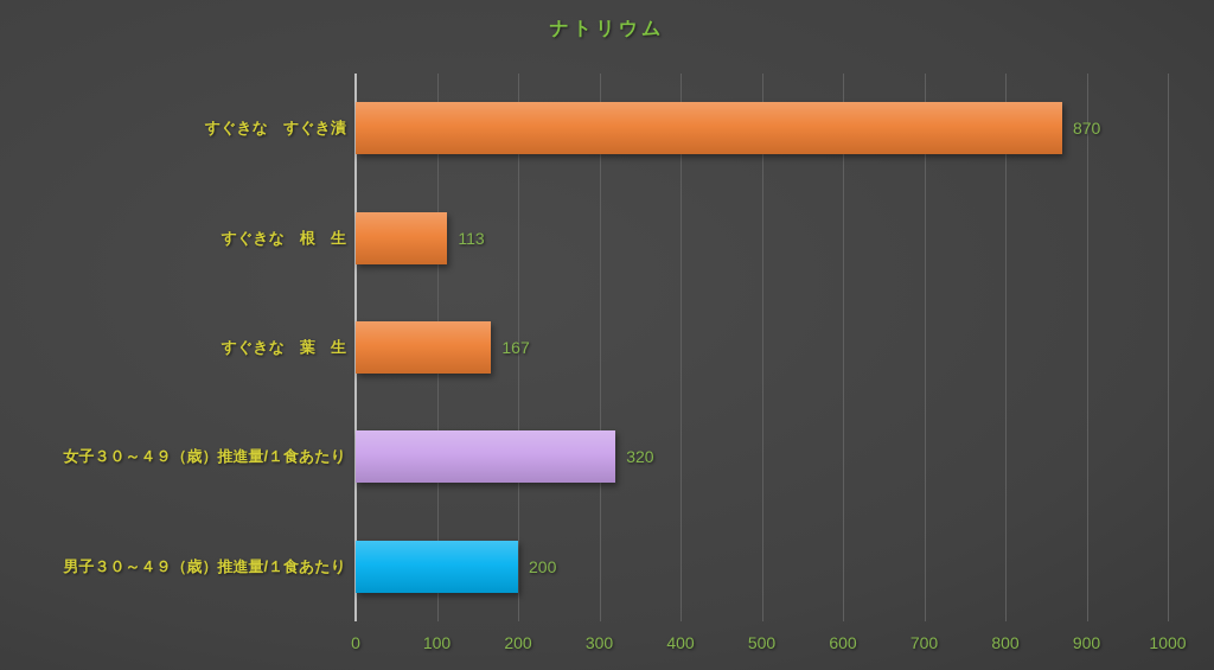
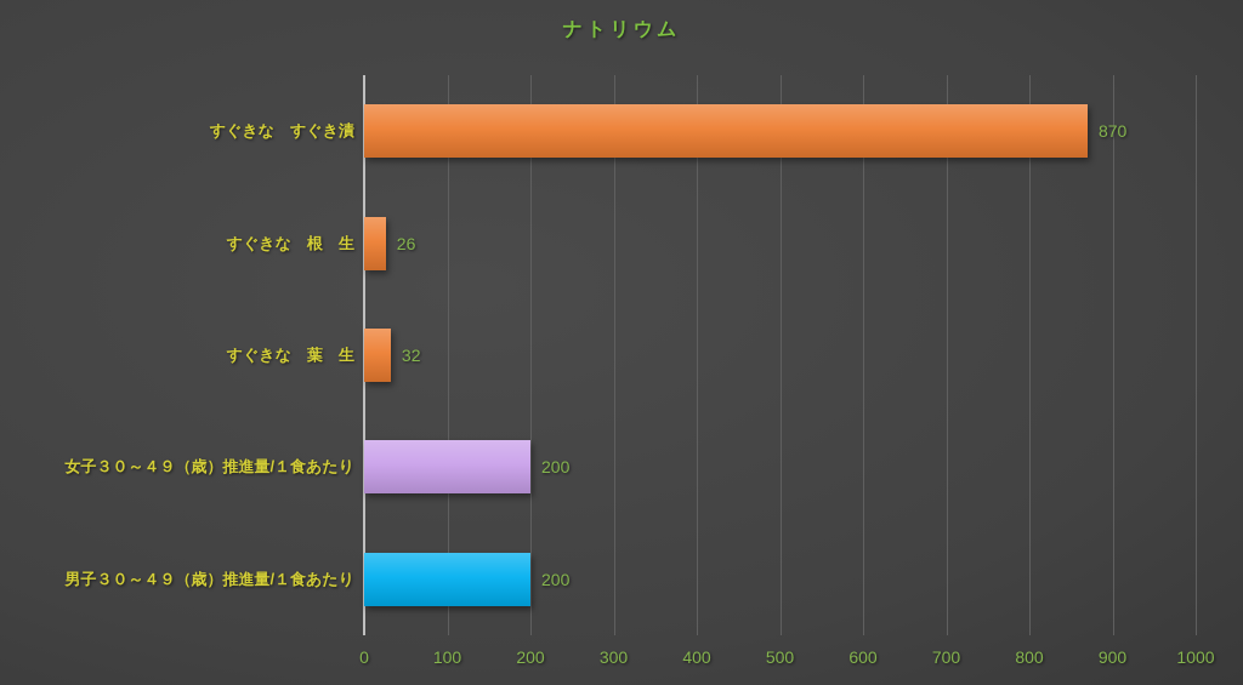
すぐきな 根 生: 113 -> 26
すぐきな 葉 生: 167 -> 32
女子３０～４９（歳）推進量/１食あたり: 320 -> 200
